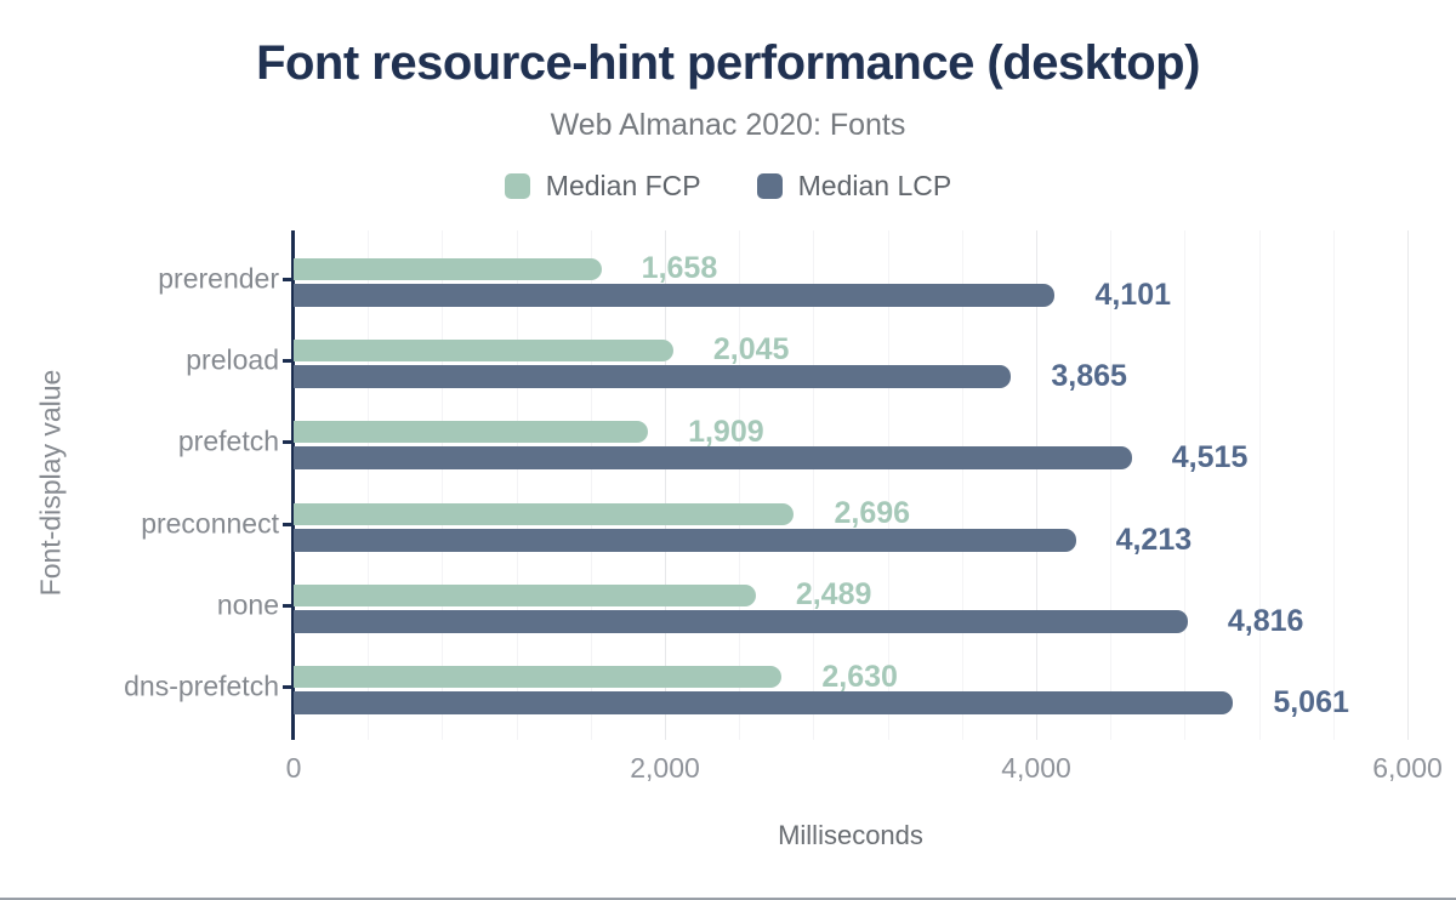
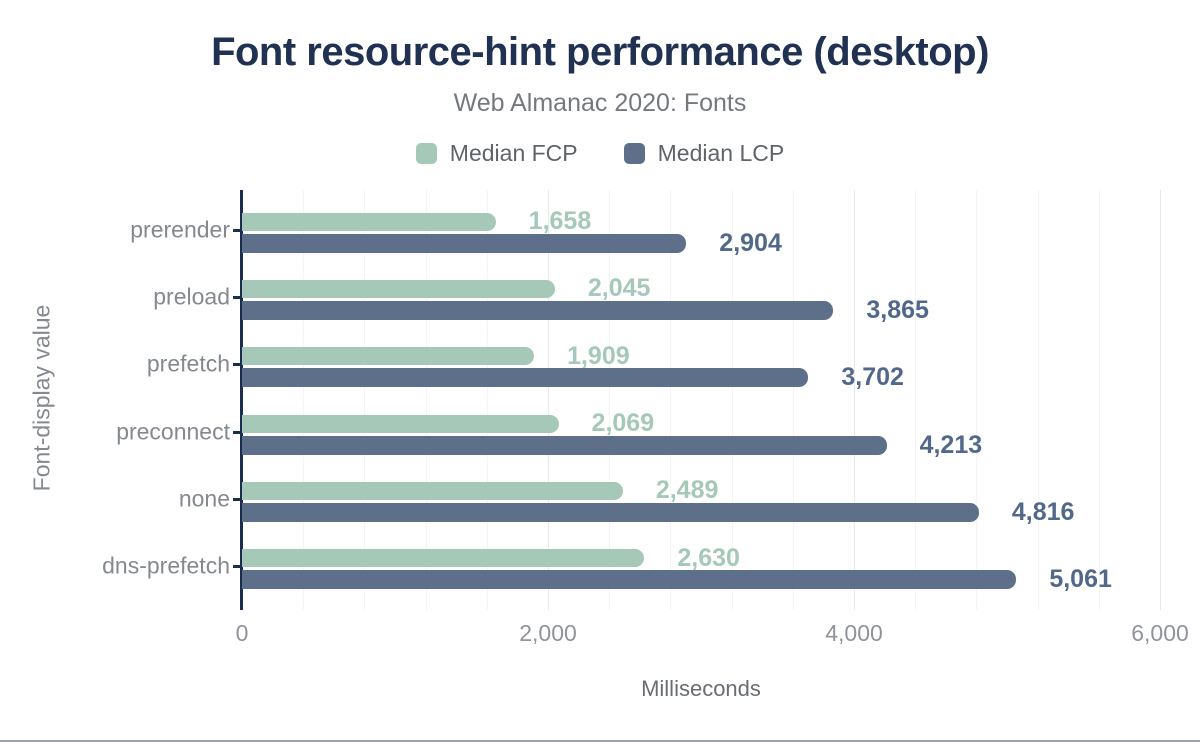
Median LCP/prerender: 4,101 -> 2,904
Median LCP/prefetch: 4,515 -> 3,702
Median FCP/preconnect: 2,696 -> 2,069
